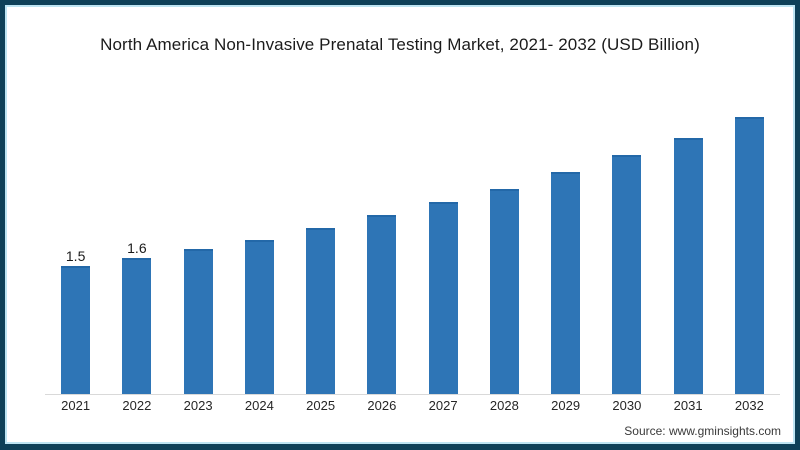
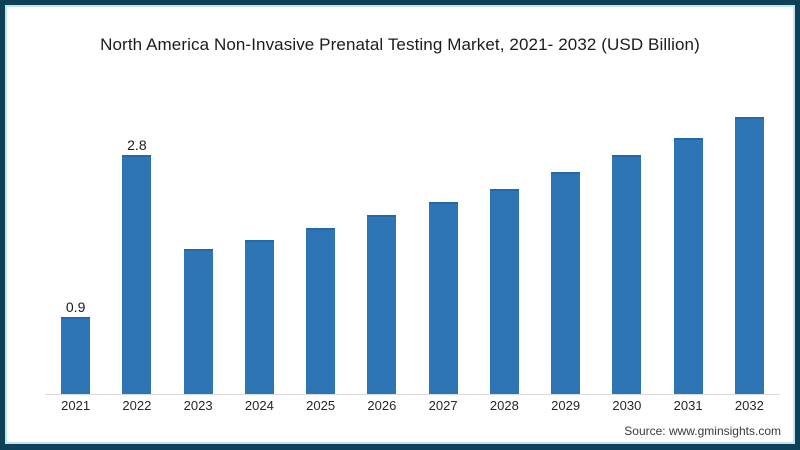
2021: 1.5 -> 0.9
2022: 1.6 -> 2.8
